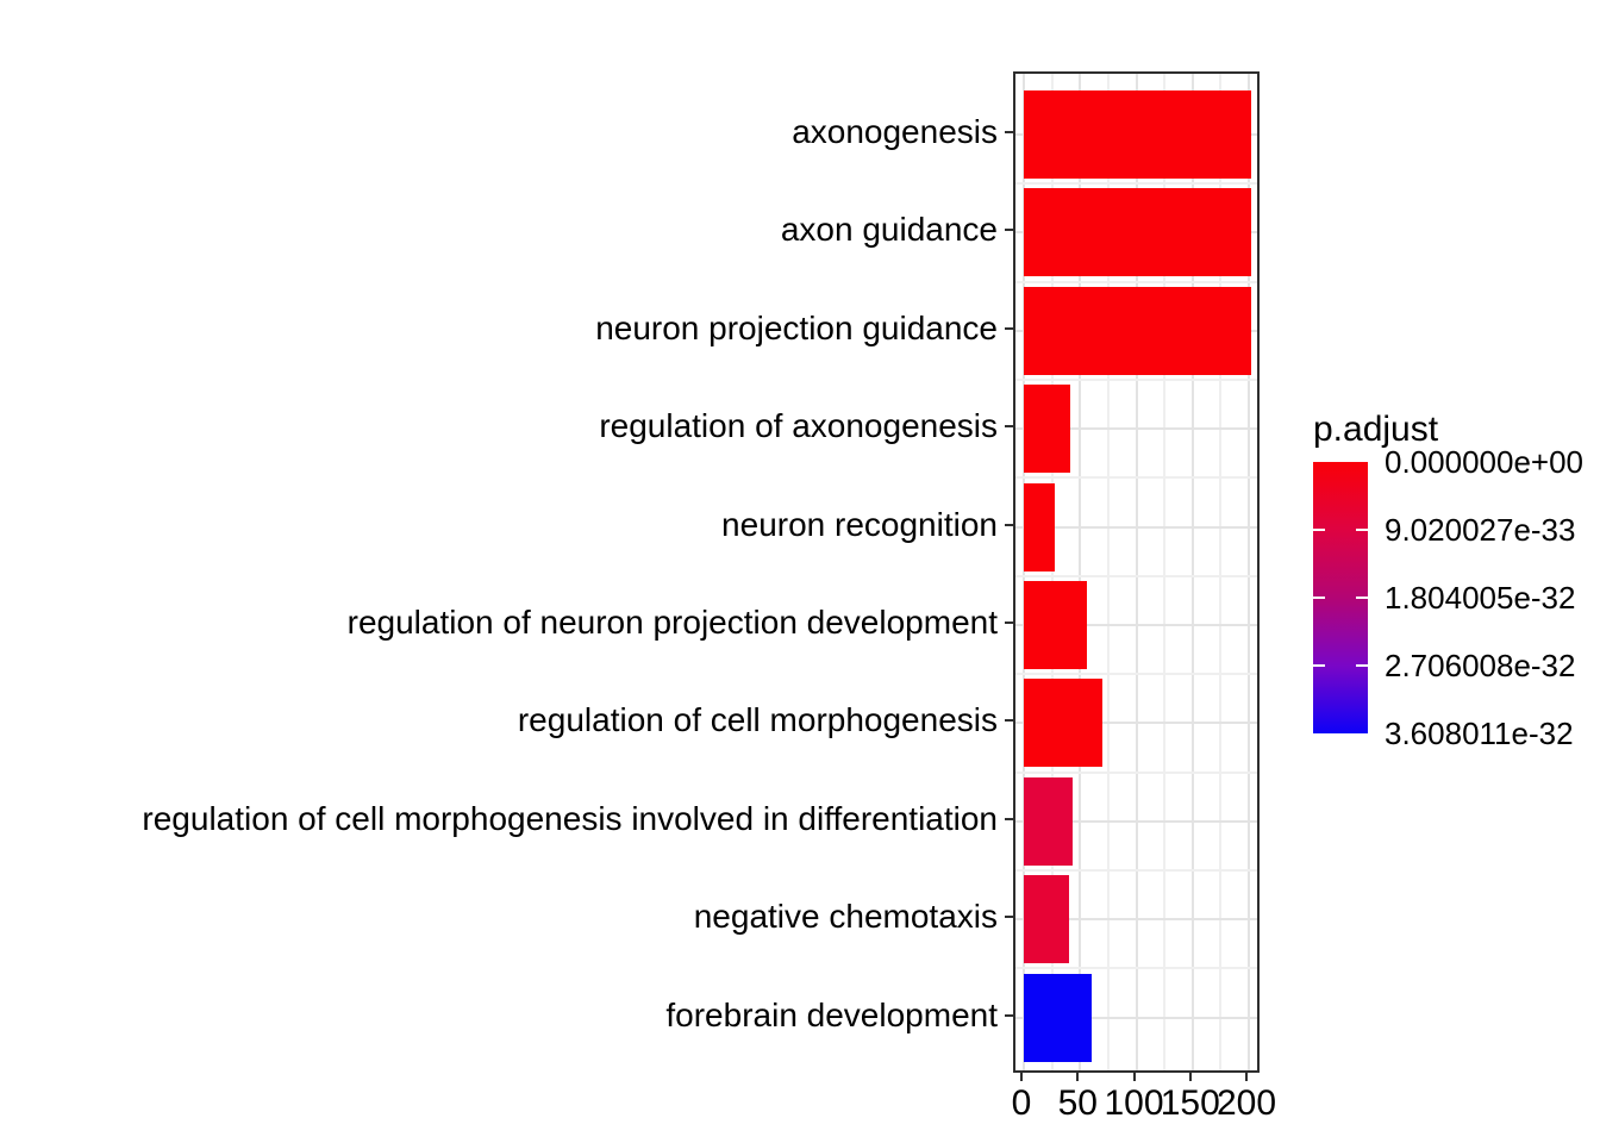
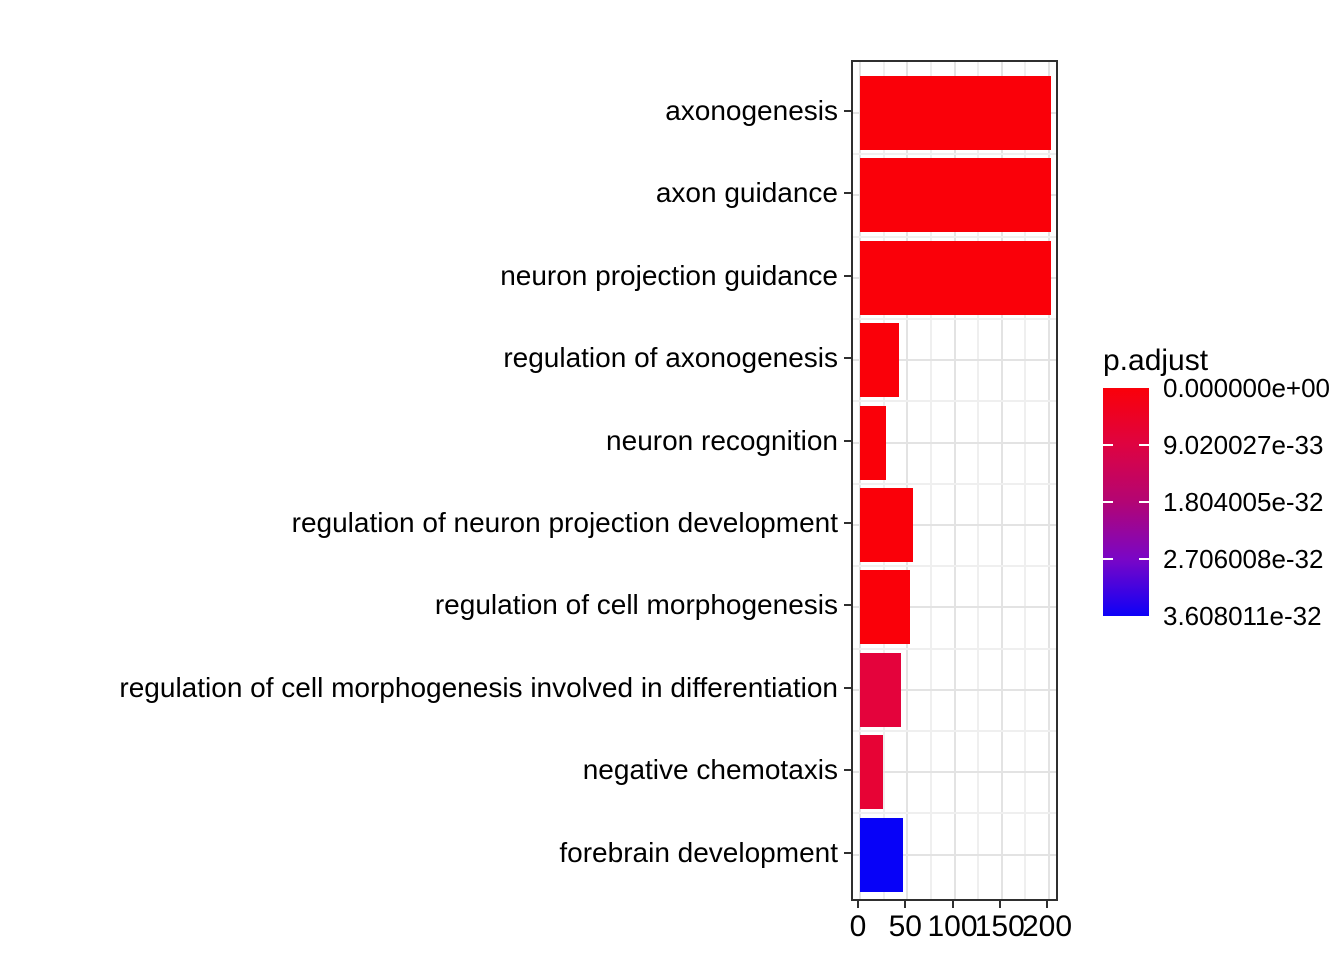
regulation of cell morphogenesis: 70 -> 50
negative chemotaxis: 40 -> 20
forebrain development: 60 -> 50
